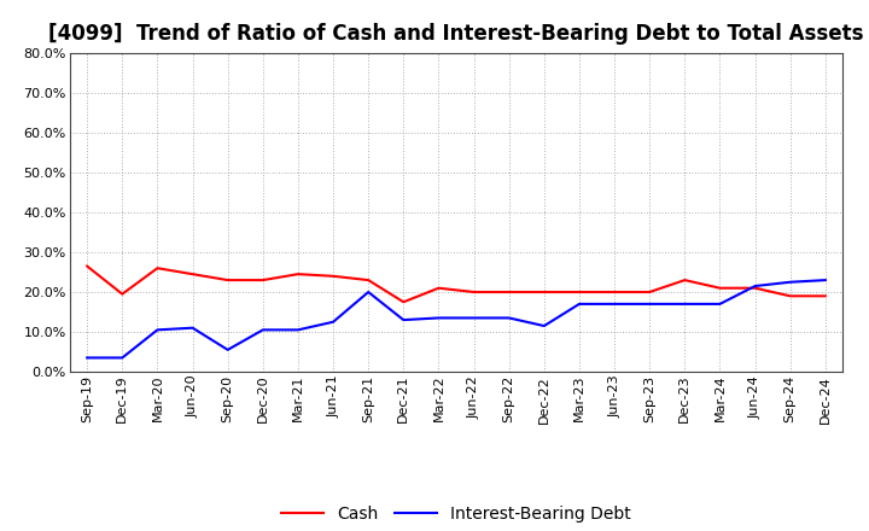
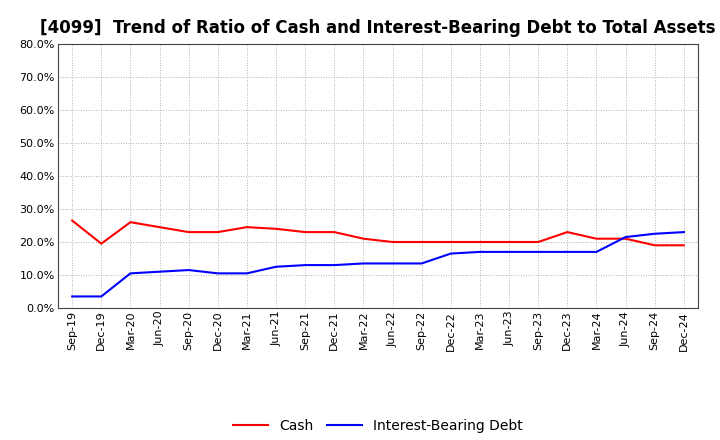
Interest-Bearing Debt/Sep-20: 5.5% -> 11.5%
Interest-Bearing Debt/Sep-21: 20.0% -> 13.0%
Cash/Dec-21: 17.5% -> 23.0%
Interest-Bearing Debt/Dec-22: 11.5% -> 16.5%
